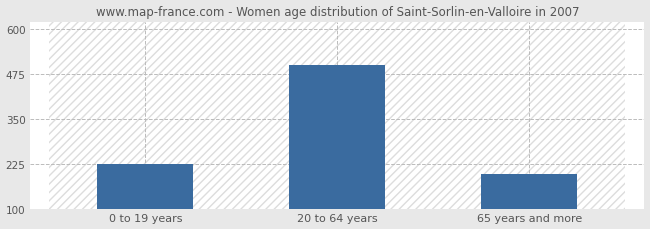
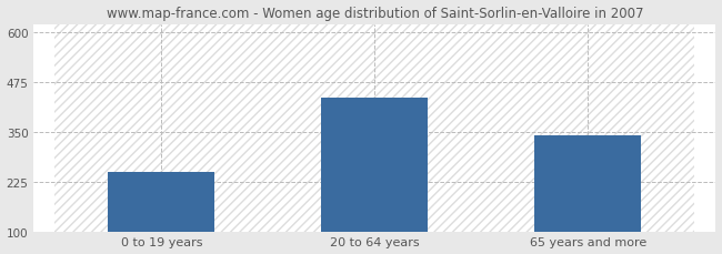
0 to 19 years: 225 -> 250
20 to 64 years: 500 -> 435
65 years and more: 195 -> 340
